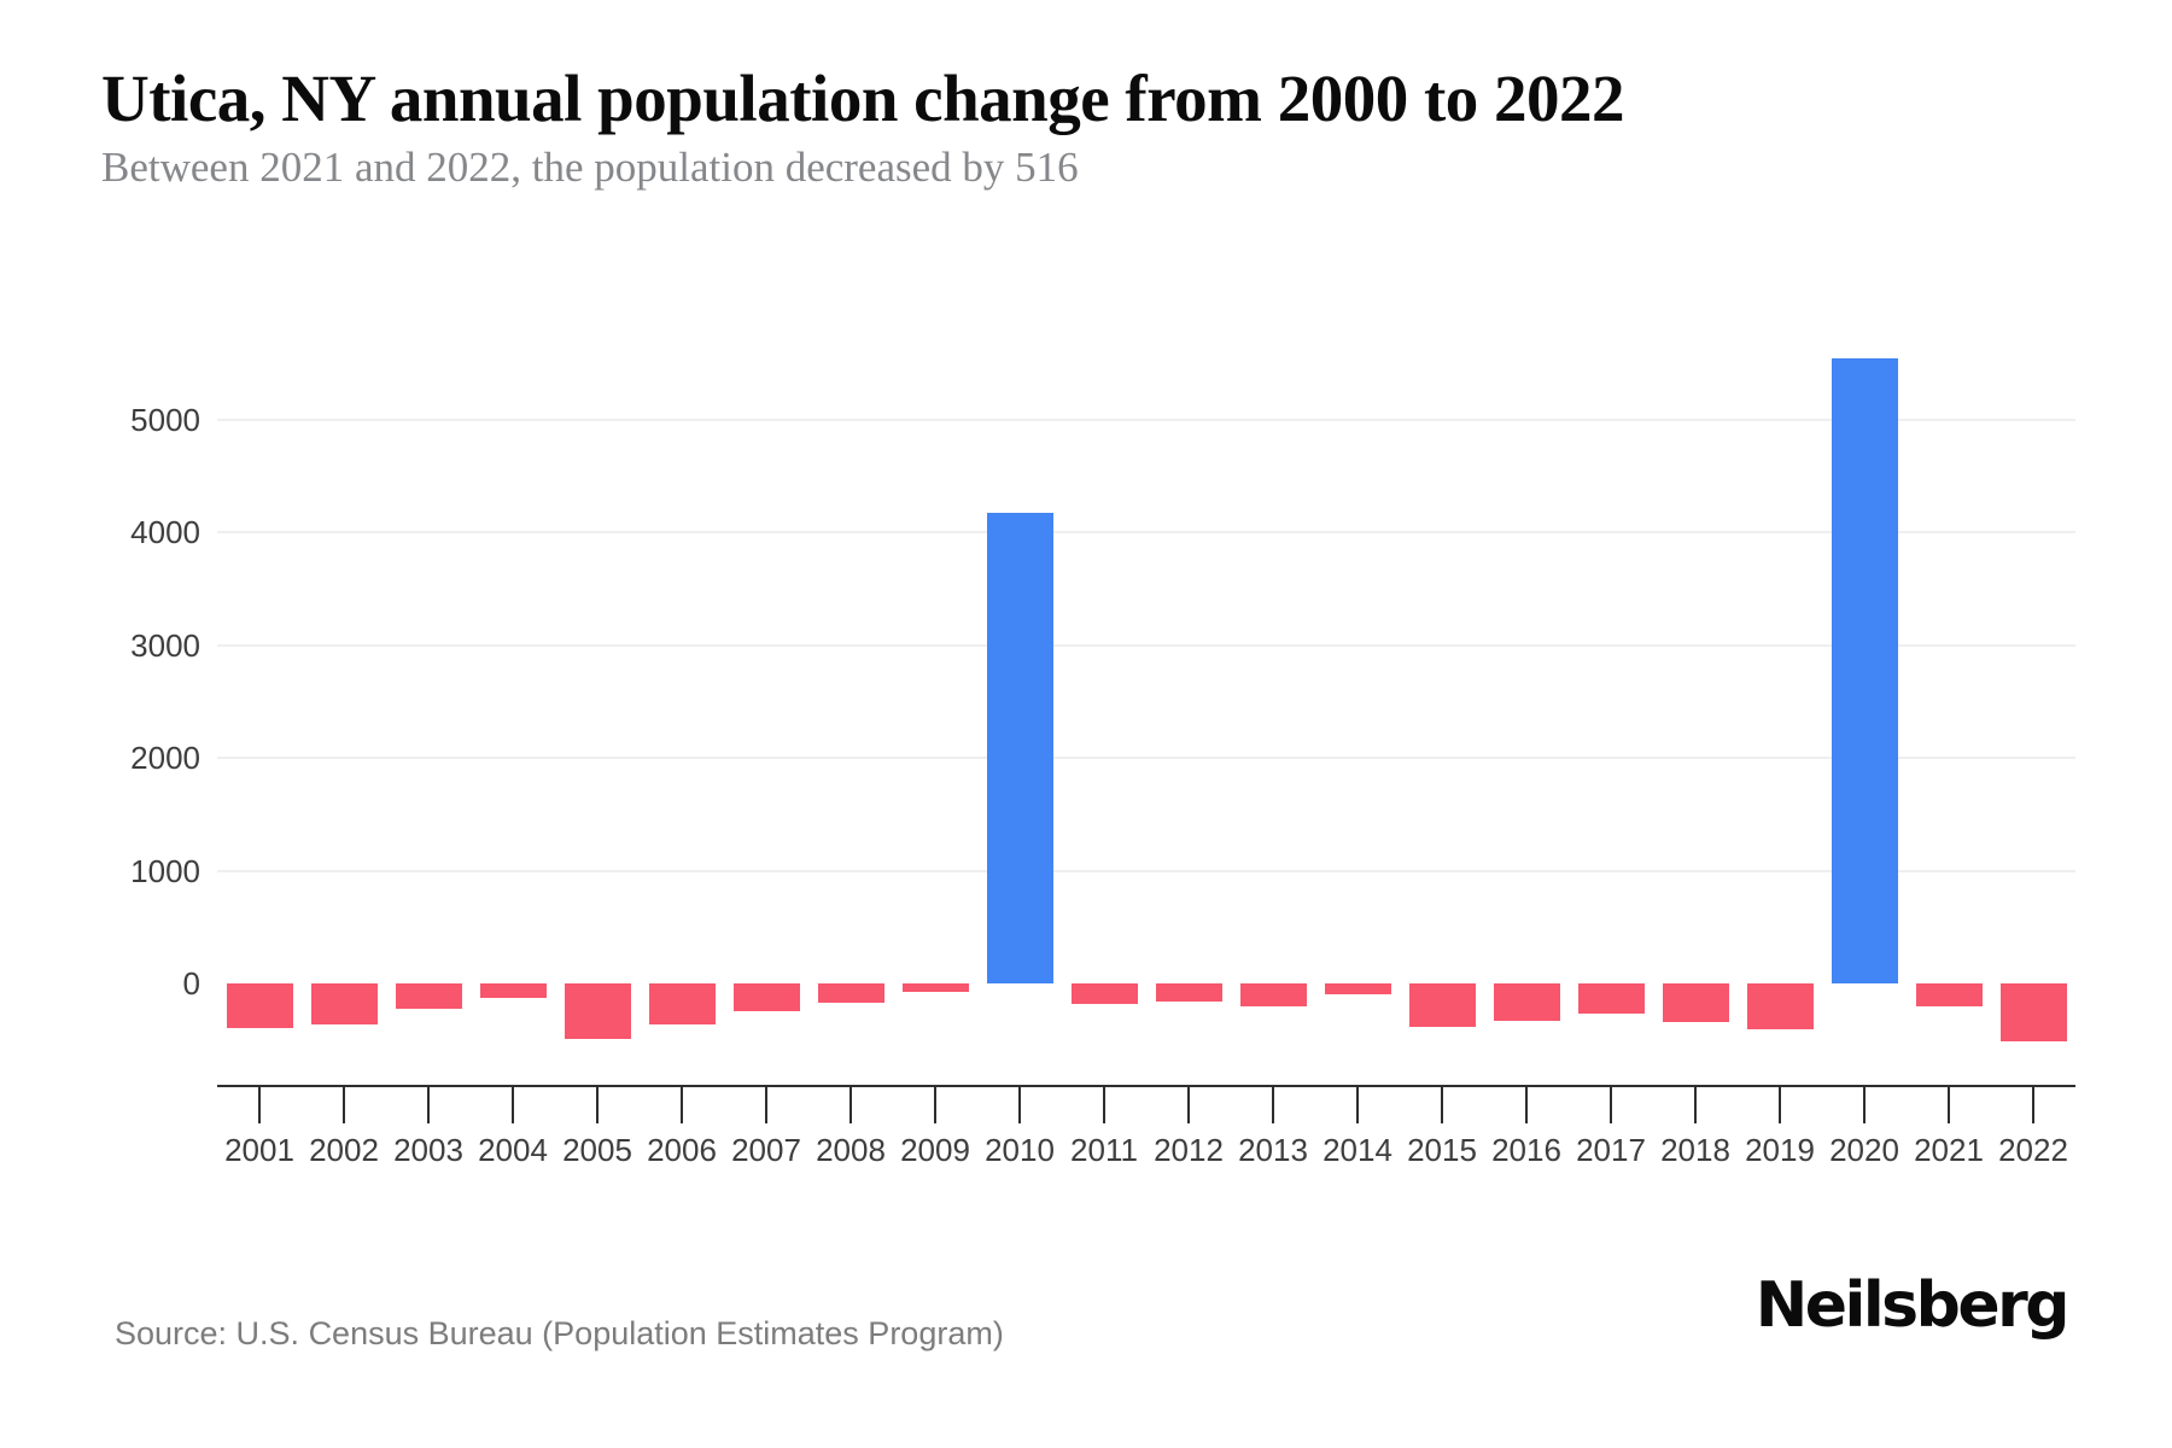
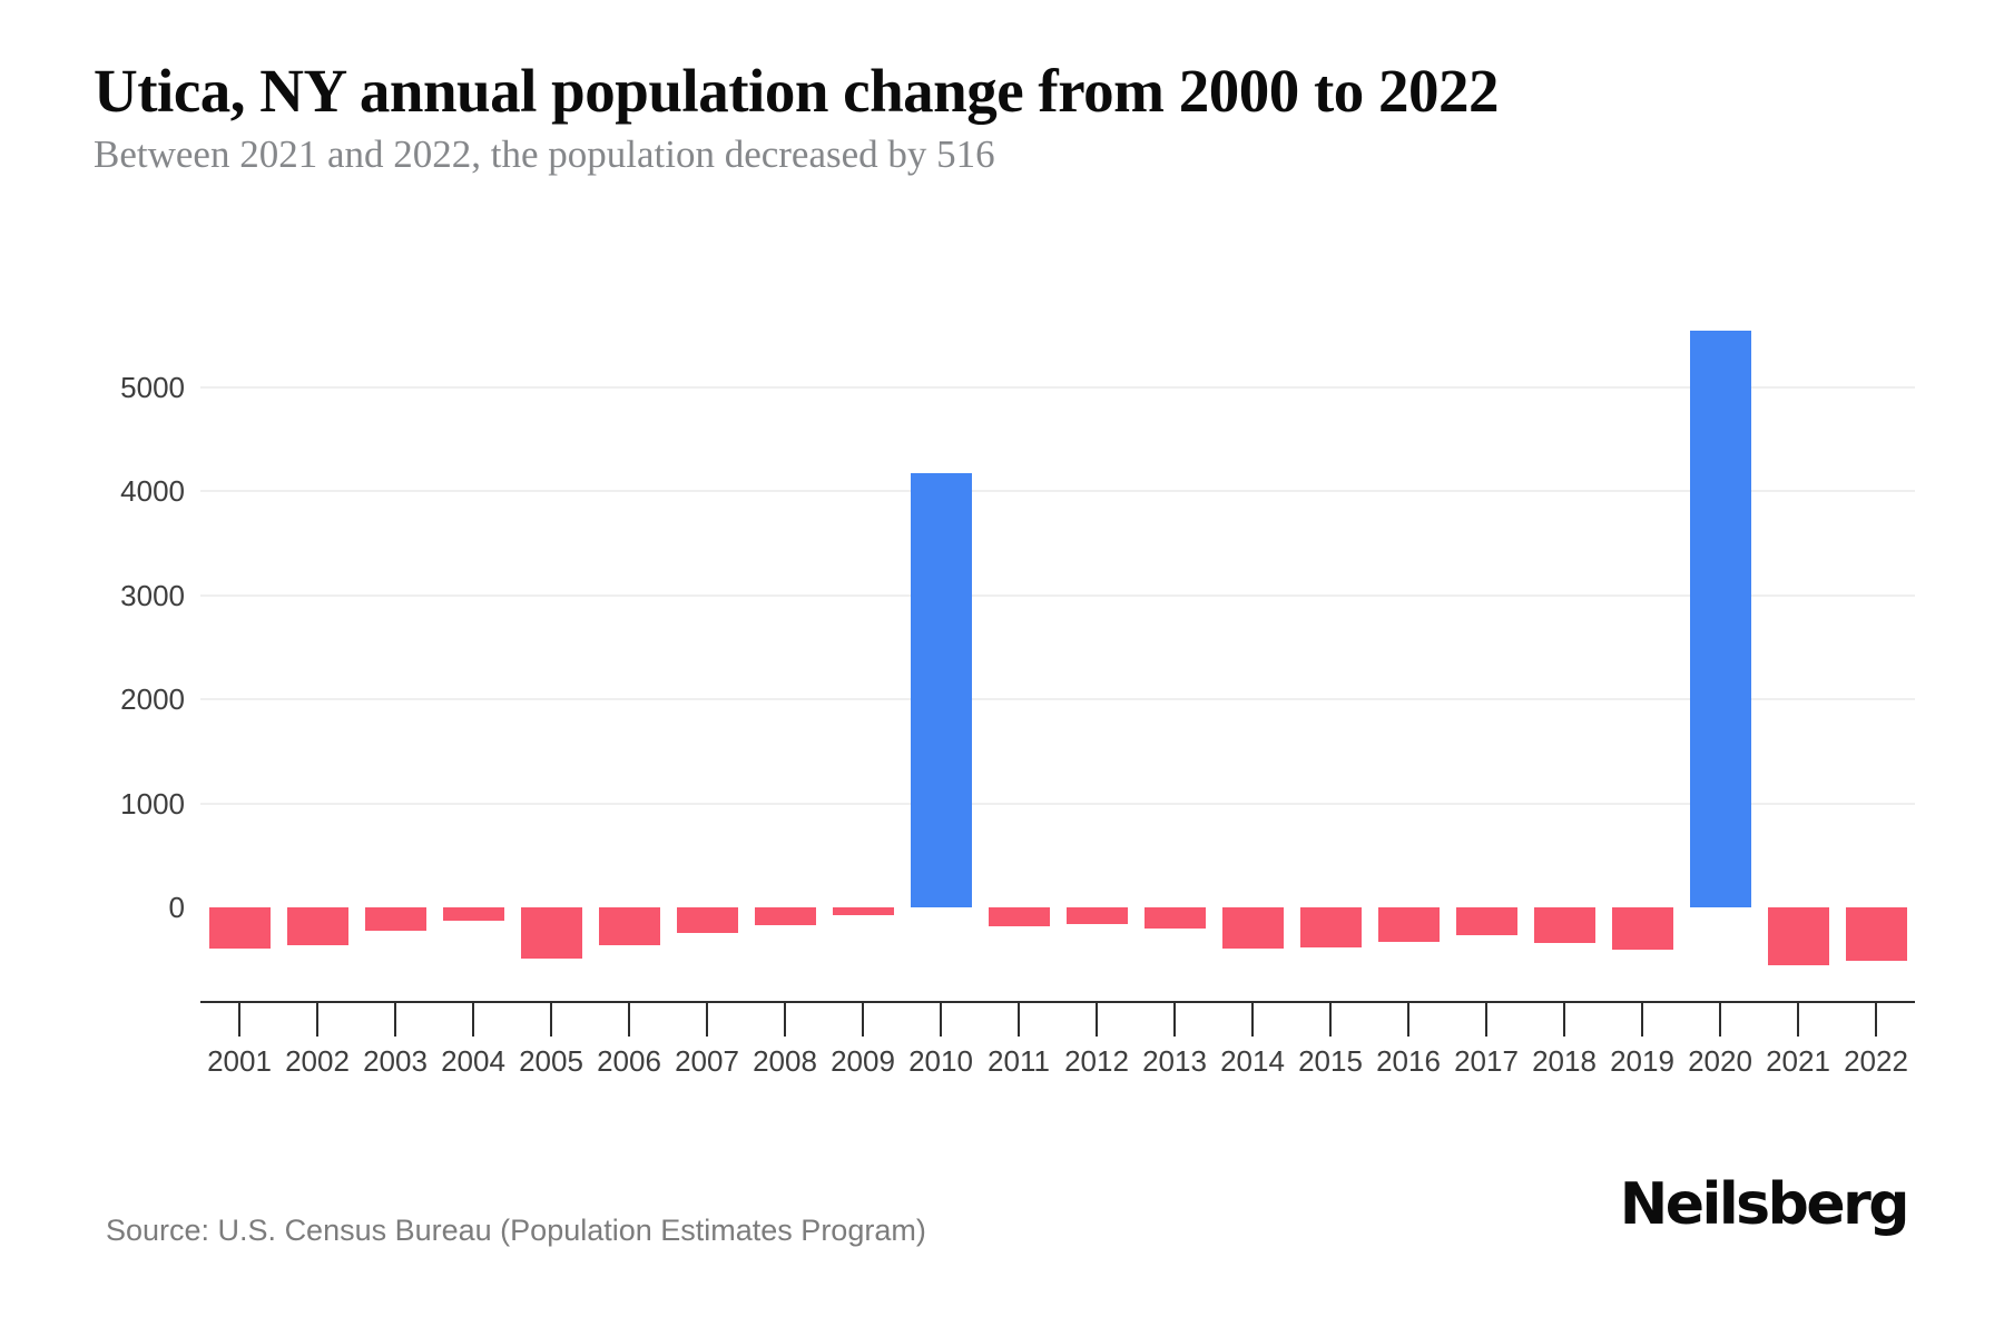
2014: -100 -> -400
2021: -200 -> -600
